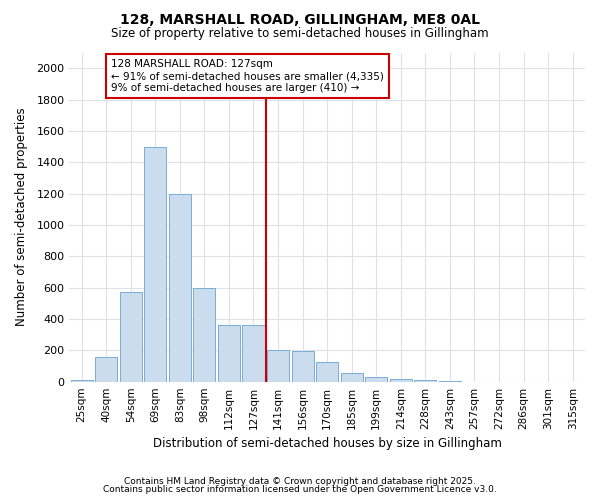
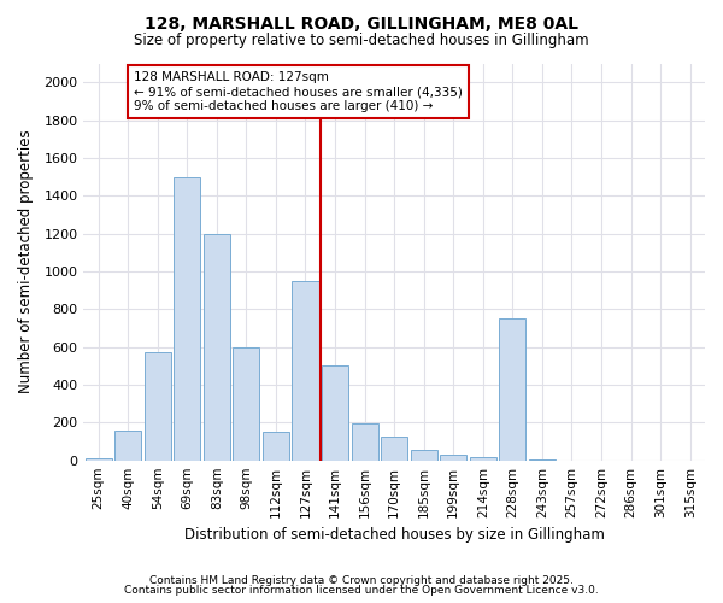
112sqm: 360 -> 150
127sqm: 360 -> 950
141sqm: 200 -> 500
228sqm: 10 -> 750
